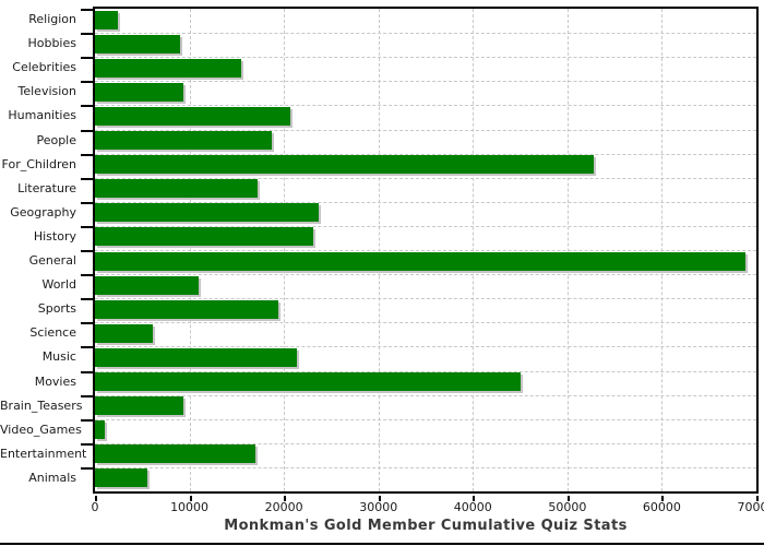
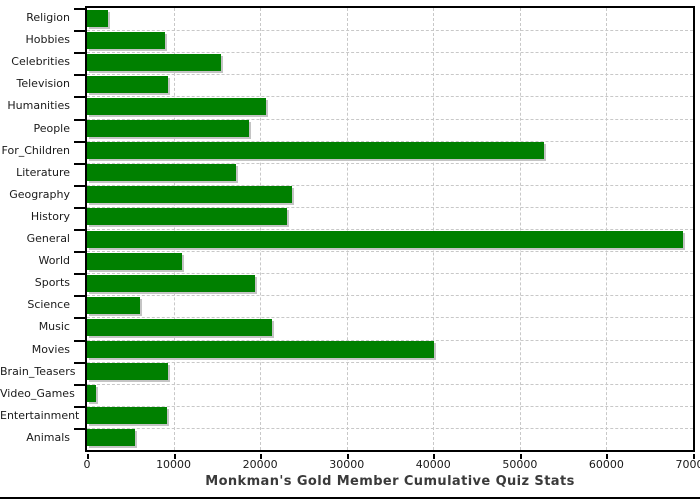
Movies: 45000 -> 40000
Entertainment: 17000 -> 9000
